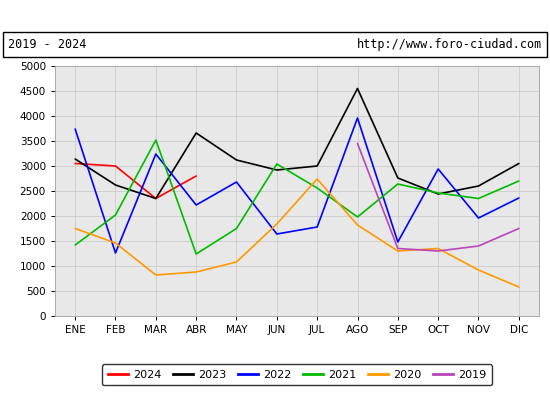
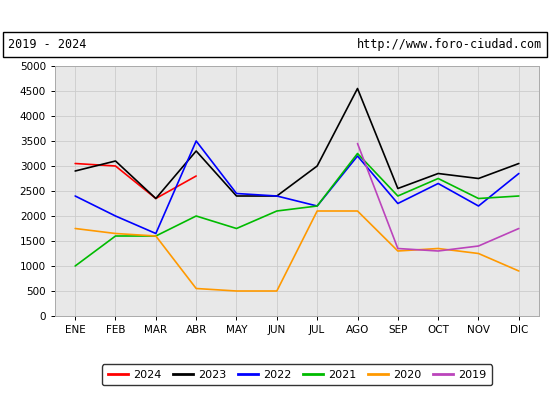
2023/ENE: 3140 -> 2900
2022/ENE: 3740 -> 2400
2021/ENE: 1420 -> 1000
2023/FEB: 2620 -> 3100
2022/FEB: 1260 -> 2000
2021/FEB: 2020 -> 1600
2020/FEB: 1460 -> 1650
2022/MAR: 3240 -> 1650
2021/MAR: 3520 -> 1600
2020/MAR: 820 -> 1600
2023/ABR: 3660 -> 3300
2022/ABR: 2220 -> 3500
2021/ABR: 1240 -> 2000
2020/ABR: 880 -> 550
2023/MAY: 3120 -> 2400
2022/MAY: 2680 -> 2450
2020/MAY: 1080 -> 500
2023/JUN: 2920 -> 2400
2022/JUN: 1640 -> 2400
2021/JUN: 3040 -> 2100
2020/JUN: 1840 -> 500
2022/JUL: 1780 -> 2200
2021/JUL: 2560 -> 2200
2020/JUL: 2740 -> 2100
2022/AGO: 3960 -> 3200
2021/AGO: 1980 -> 3250
2020/AGO: 1820 -> 2100
2023/SEP: 2760 -> 2550
2022/SEP: 1480 -> 2250
2021/SEP: 2640 -> 2400
2023/OCT: 2440 -> 2850
2022/OCT: 2940 -> 2650
2021/OCT: 2460 -> 2750
2023/NOV: 2600 -> 2750
2022/NOV: 1960 -> 2200
2020/NOV: 920 -> 1250
2022/DIC: 2360 -> 2850
2021/DIC: 2700 -> 2400
2020/DIC: 580 -> 900
